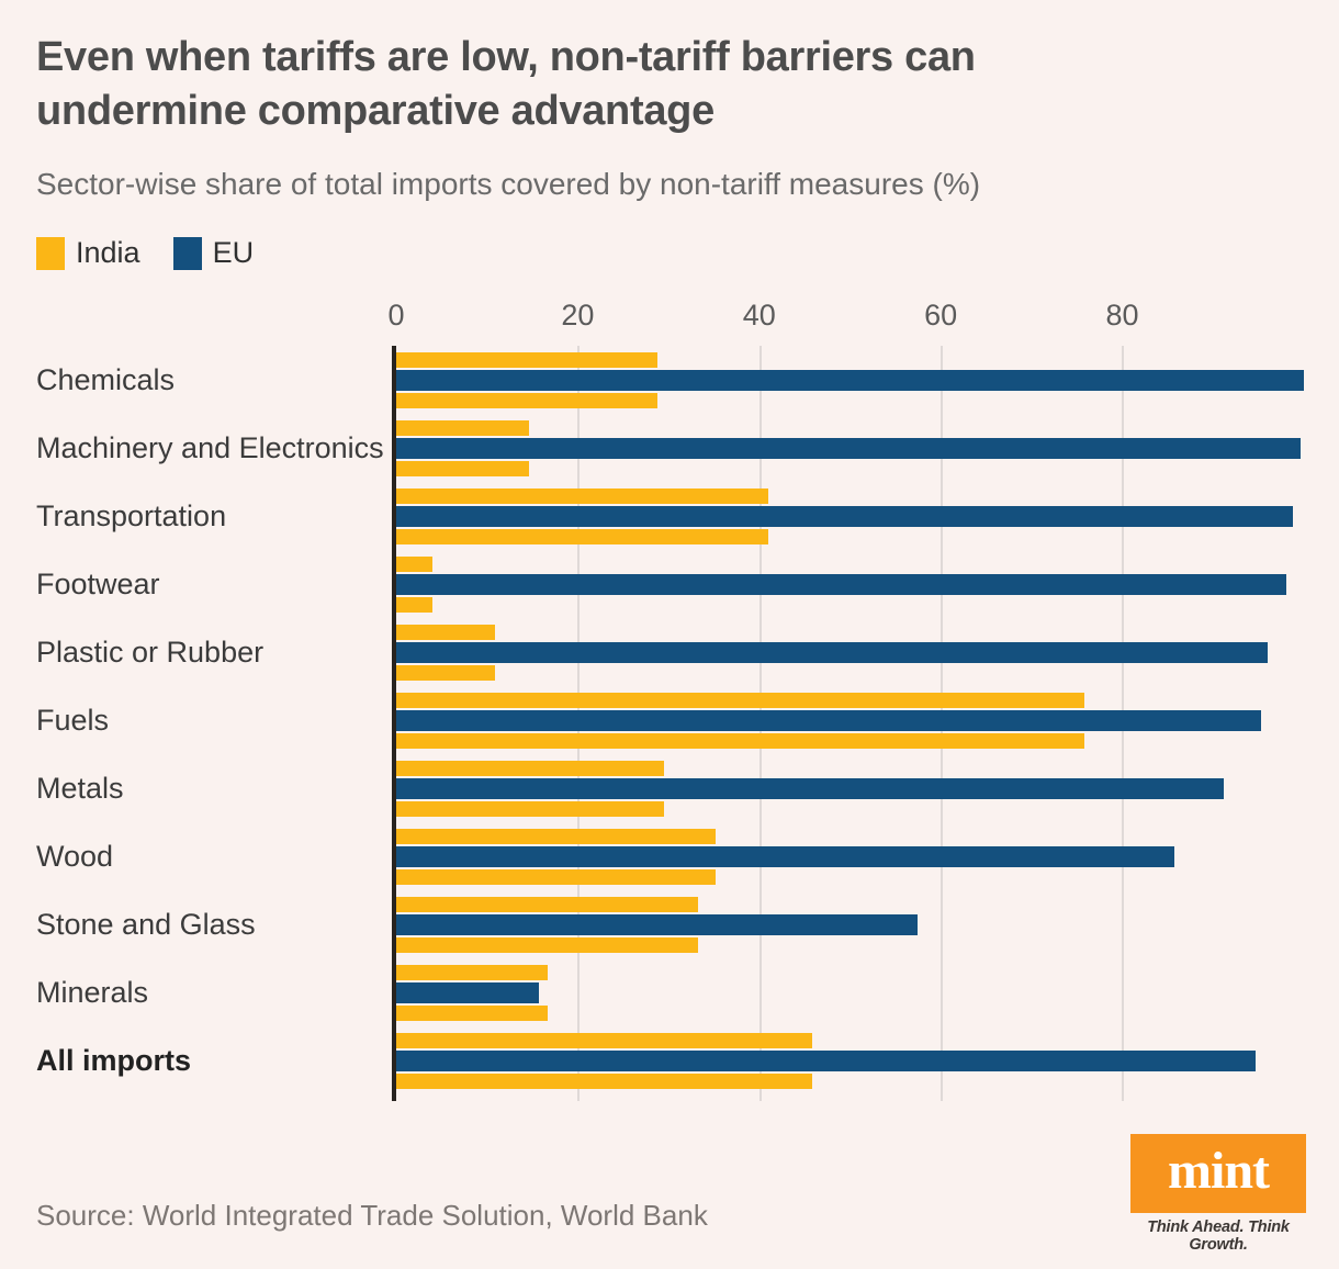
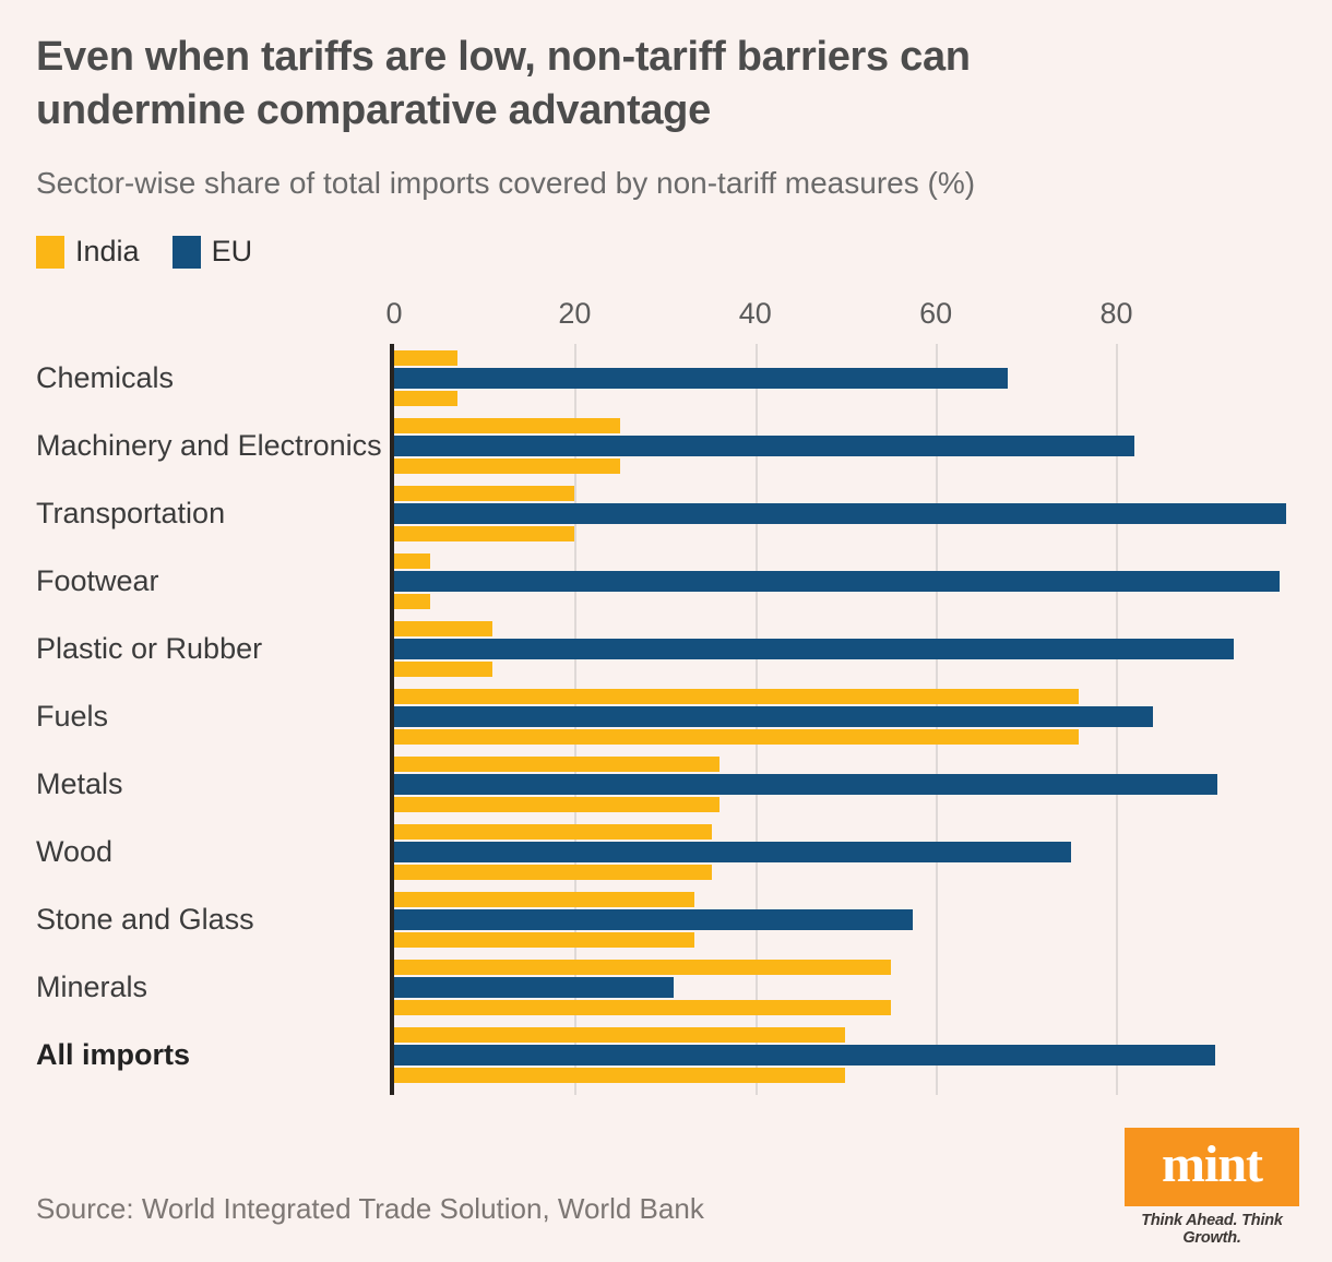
India/Chemicals: 29 -> 7
EU/Chemicals: 100 -> 68
India/Machinery and Electronics: 15 -> 25
EU/Machinery and Electronics: 100 -> 82
India/Transportation: 41 -> 20
EU/Plastic or Rubber: 96 -> 93
EU/Fuels: 95 -> 84
India/Metals: 30 -> 36
EU/Wood: 86 -> 75
India/Minerals: 17 -> 55
EU/Minerals: 16 -> 31
India/All imports: 46 -> 50
EU/All imports: 95 -> 91
